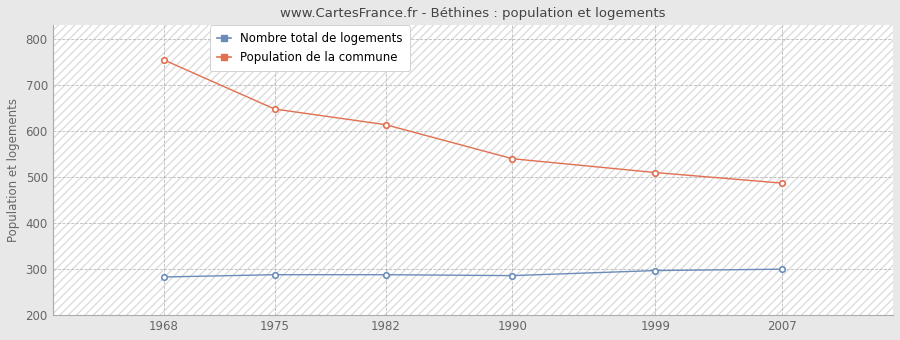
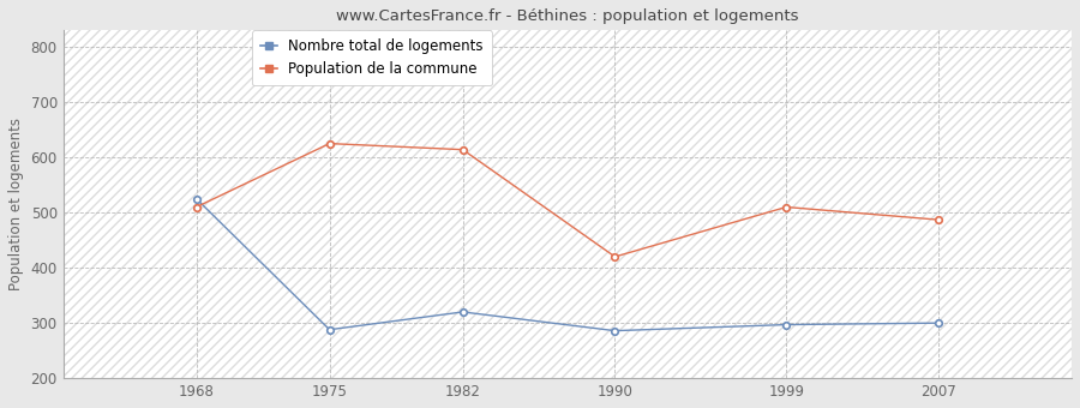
Nombre total de logements/1968: 283 -> 525
Population de la commune/1968: 755 -> 510
Population de la commune/1975: 648 -> 625
Nombre total de logements/1982: 288 -> 320
Population de la commune/1990: 540 -> 420
